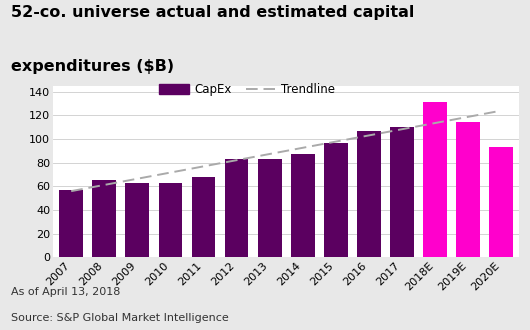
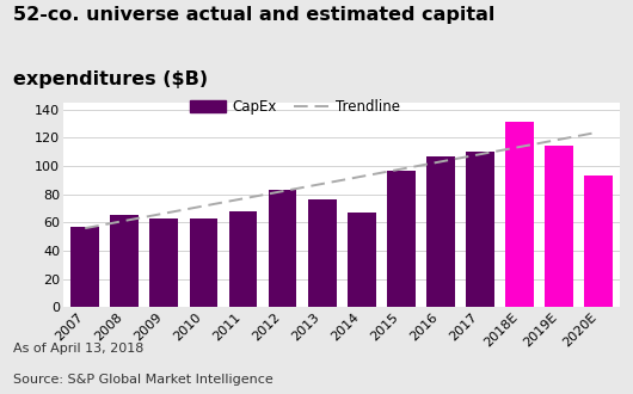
2013: 83 -> 76
2014: 87 -> 67
